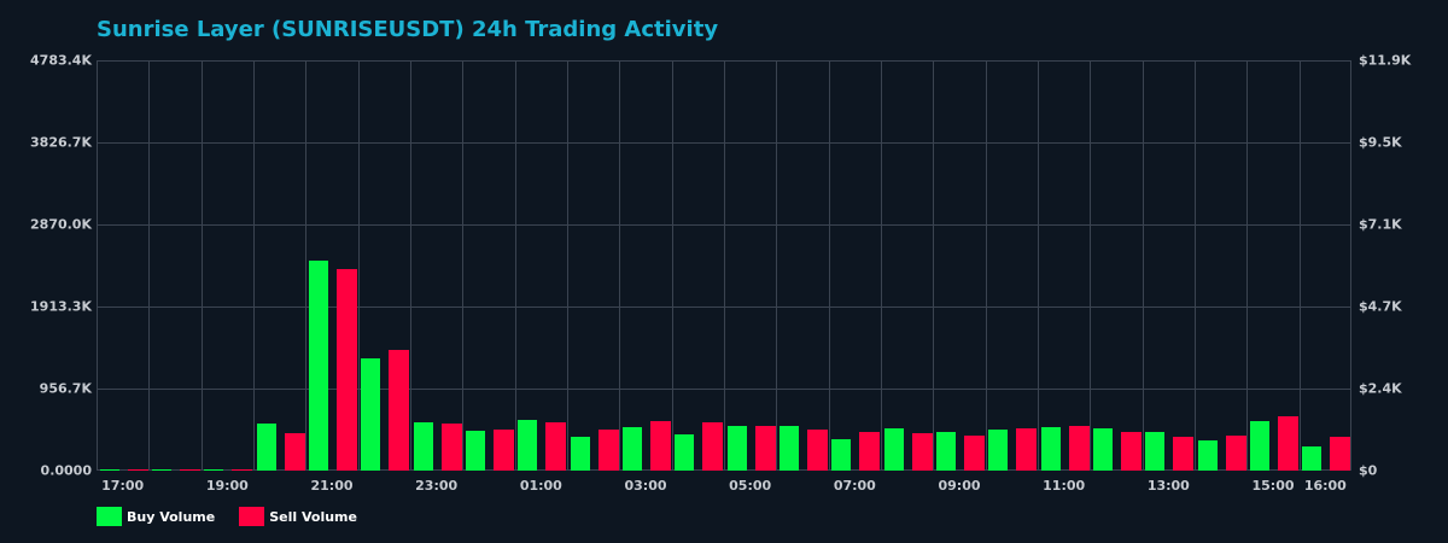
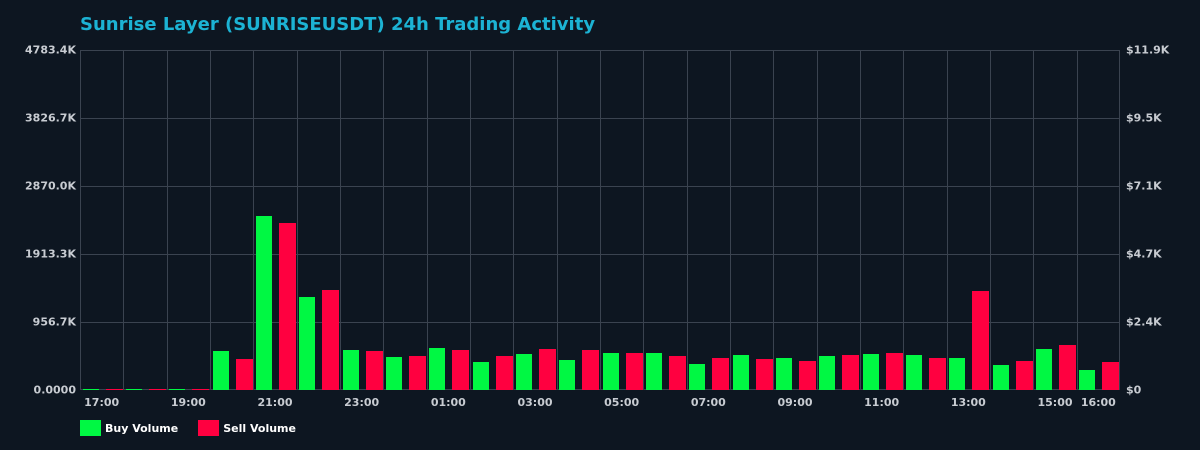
Sell Volume/13:00: 400K -> 1400K
